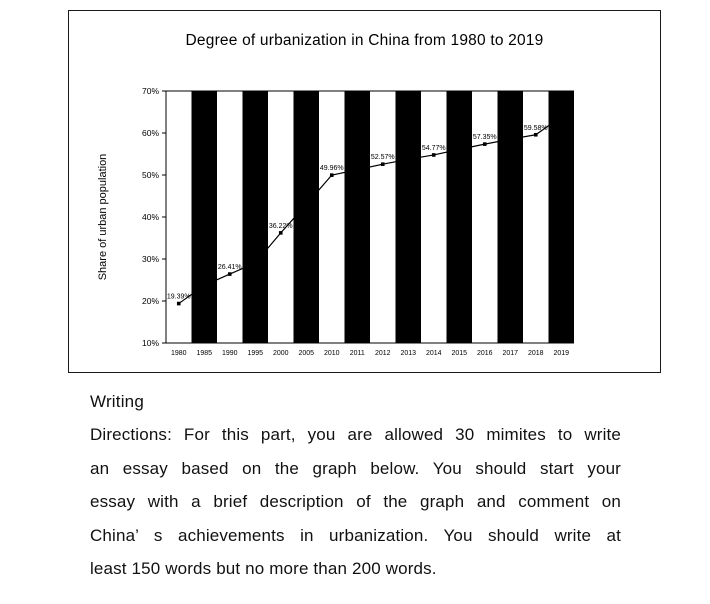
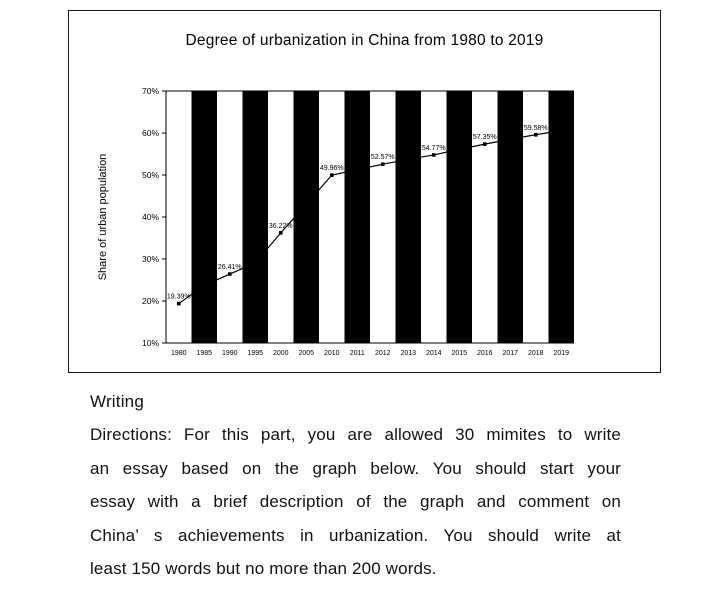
2019: 63.87% -> 60.60%
